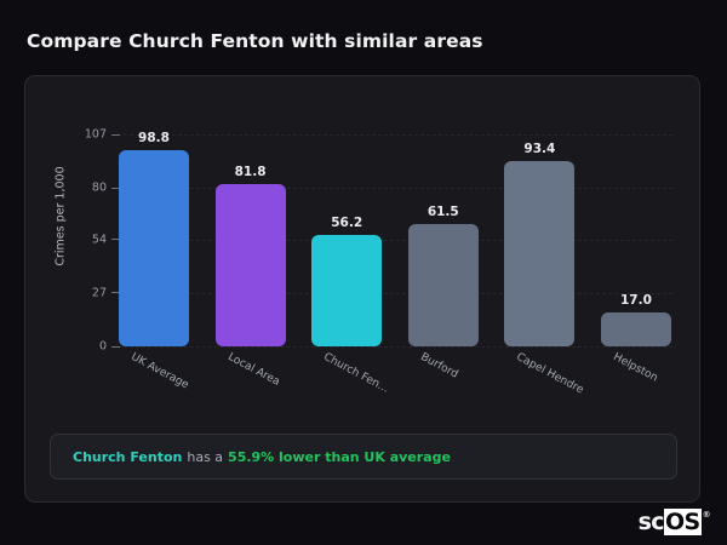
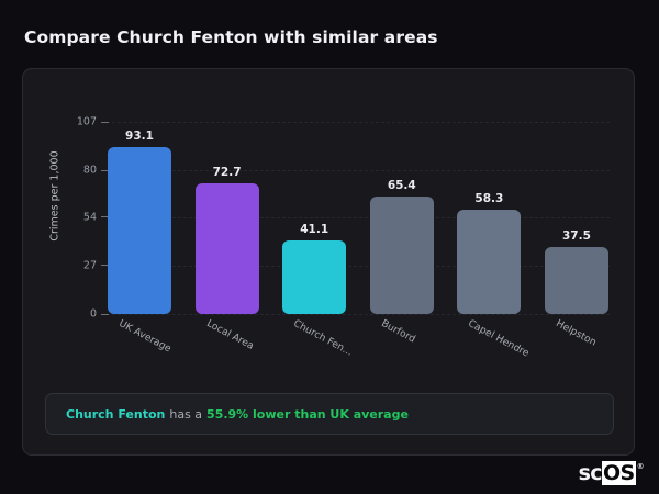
UK Average: 98.8 -> 93.1
Local Area: 81.8 -> 72.7
Church Fen...: 56.2 -> 41.1
Burford: 61.5 -> 65.4
Capel Hendre: 93.4 -> 58.3
Helpston: 17.0 -> 37.5
